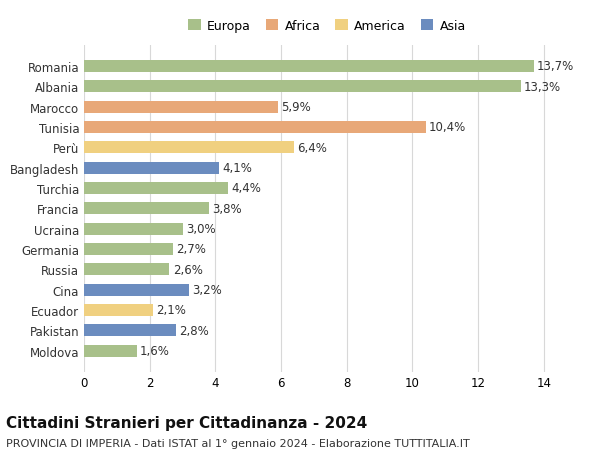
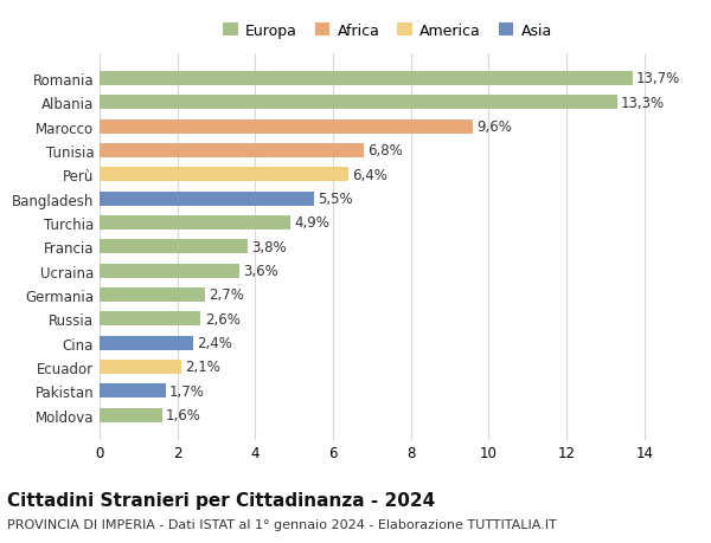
Marocco: 5,9% -> 9,6%
Tunisia: 10,4% -> 6,8%
Bangladesh: 4,1% -> 5,5%
Turchia: 4,4% -> 4,9%
Ucraina: 3,0% -> 3,6%
Cina: 3,2% -> 2,4%
Pakistan: 2,8% -> 1,7%
